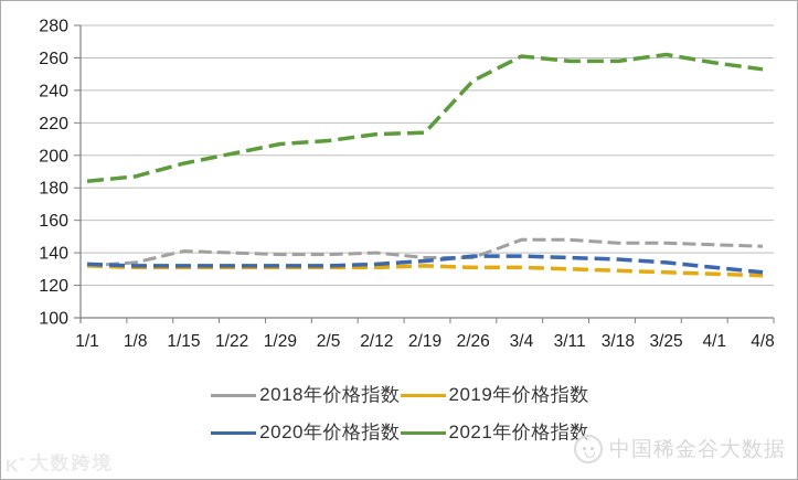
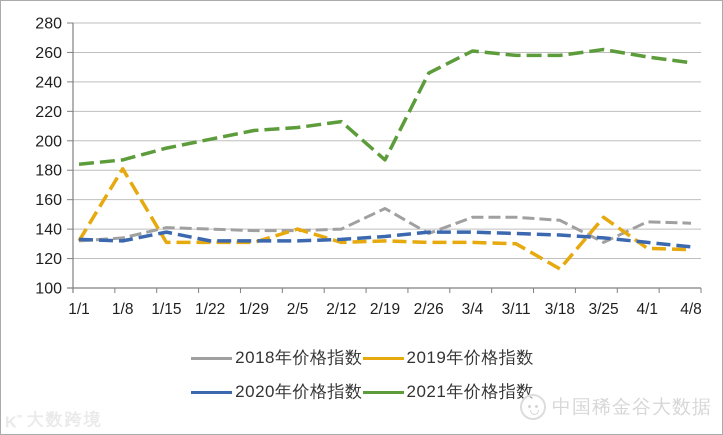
2019年价格指数/1/8: 131 -> 181
2020年价格指数/1/15: 132 -> 138
2019年价格指数/2/5: 131 -> 140
2018年价格指数/2/19: 137 -> 154
2021年价格指数/2/19: 214 -> 187
2019年价格指数/3/18: 129 -> 113
2018年价格指数/3/25: 146 -> 131
2019年价格指数/3/25: 128 -> 148
